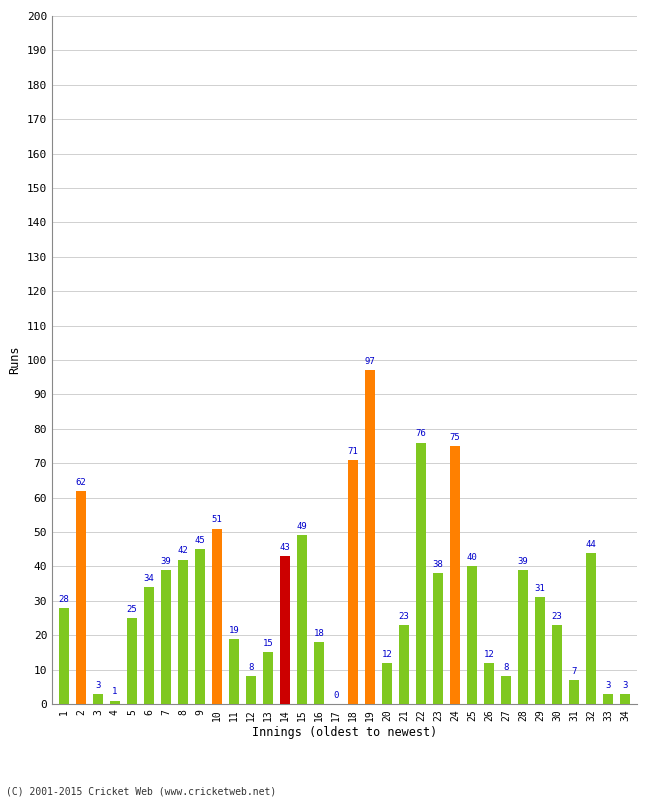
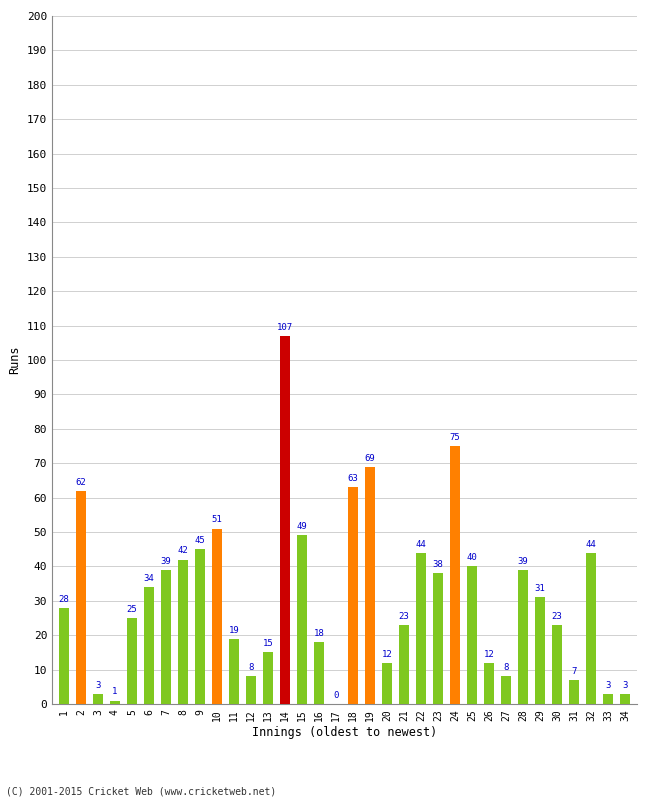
14: 43 -> 107
18: 71 -> 63
19: 97 -> 69
22: 76 -> 44
